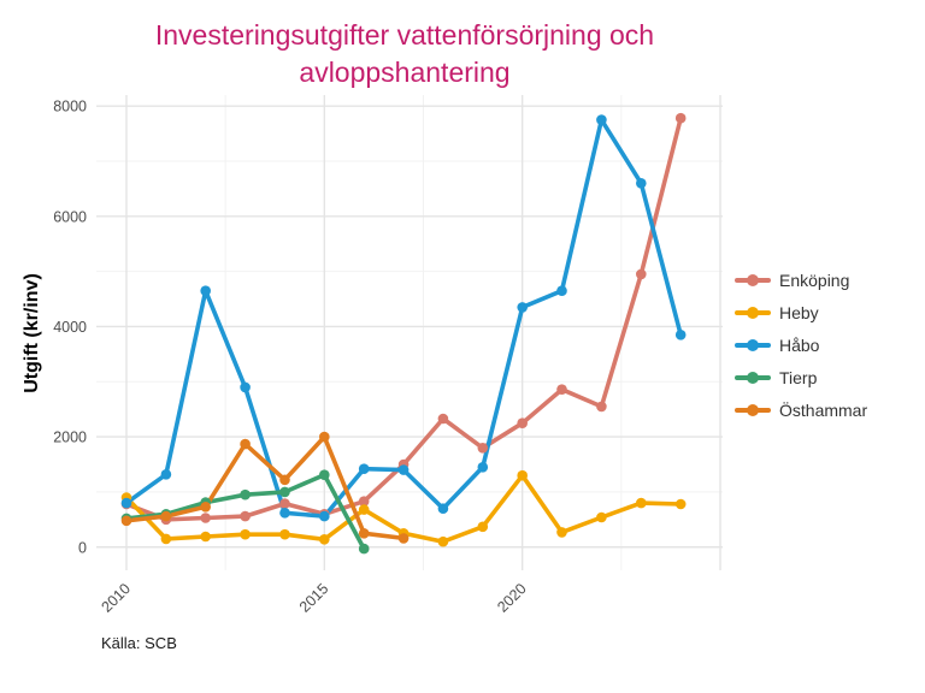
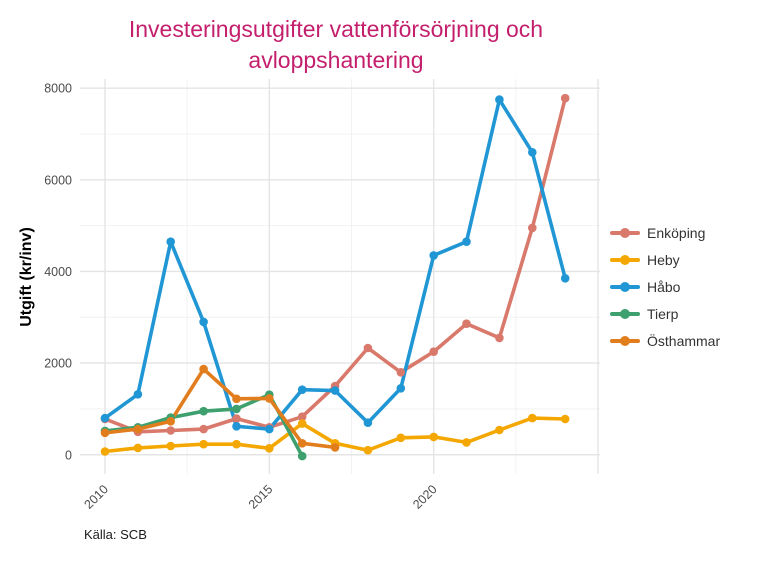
Heby/2010: 900 -> 100
Östhammar/2015: 2000 -> 1200
Heby/2020: 1300 -> 400
